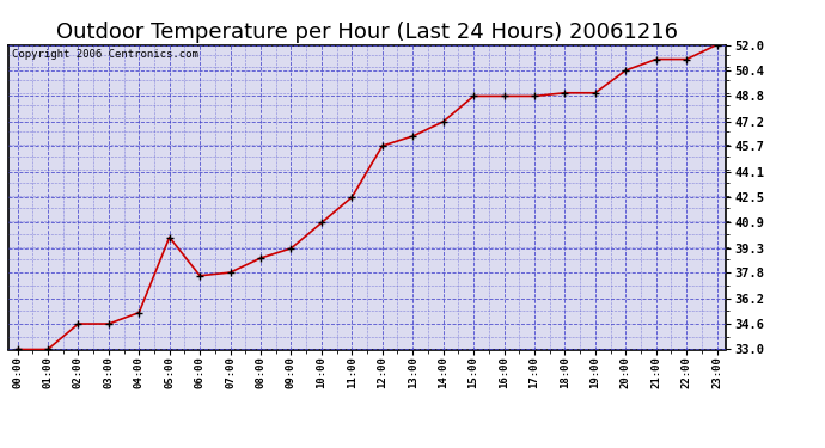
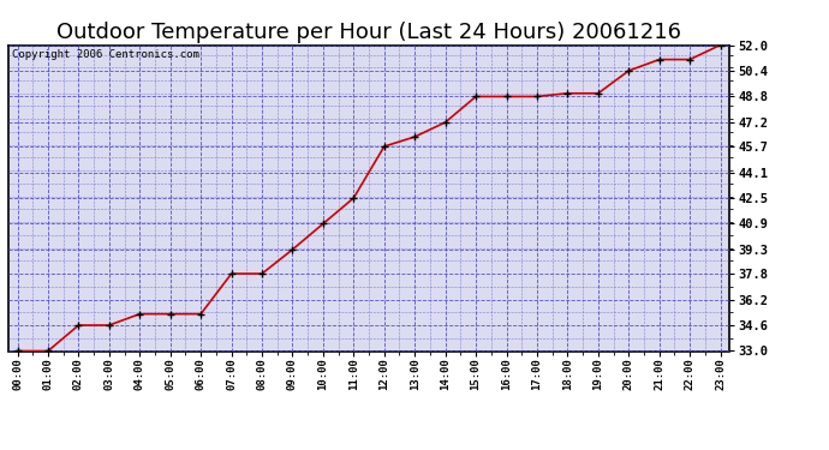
05:00: 40.0 -> 35.3
06:00: 37.6 -> 35.3
08:00: 38.7 -> 37.8
